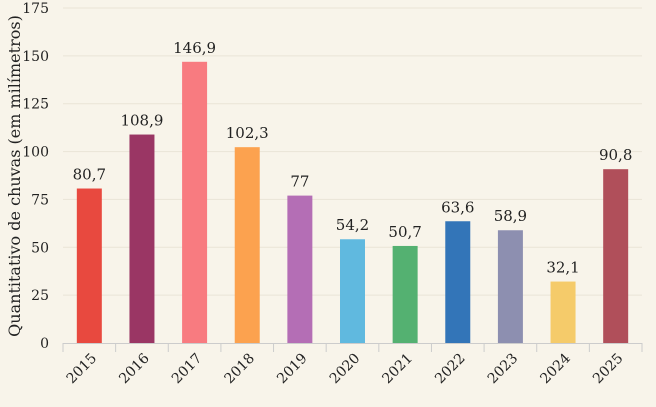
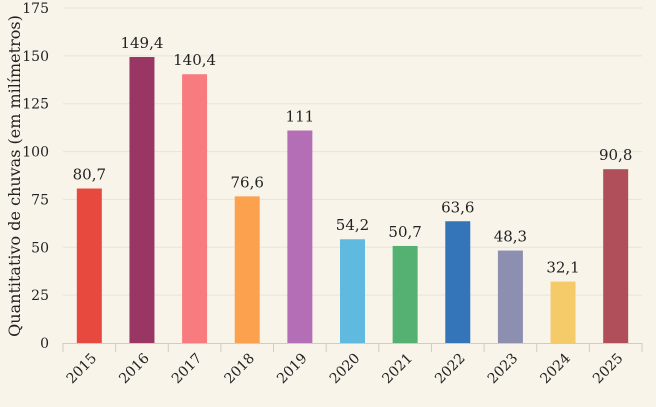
2016: 108,9 -> 149,4
2017: 146,9 -> 140,4
2018: 102,3 -> 76,6
2019: 77 -> 111
2023: 58,9 -> 48,3
